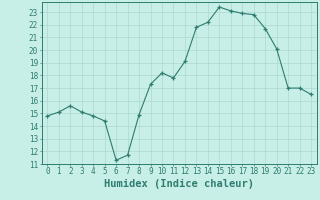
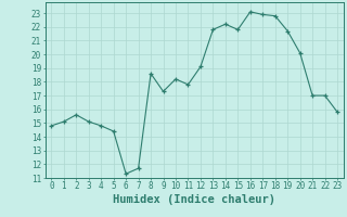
8: 14.9 -> 18.6
15: 23.4 -> 21.8
23: 16.5 -> 15.8
